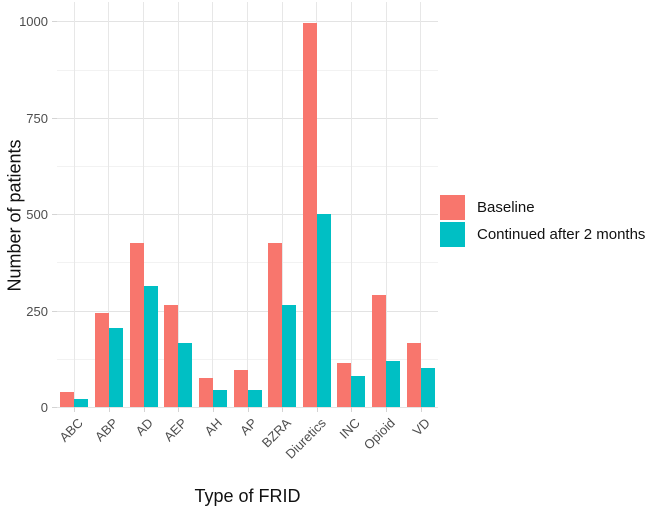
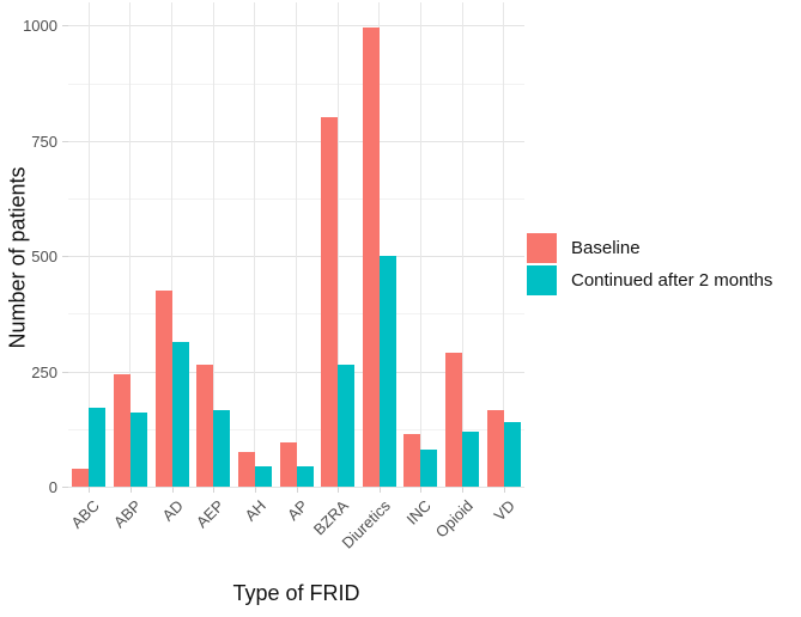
Continued after 2 months/ABC: 20 -> 170
Continued after 2 months/ABP: 200 -> 160
Baseline/BZRA: 420 -> 800
Continued after 2 months/VD: 100 -> 140
